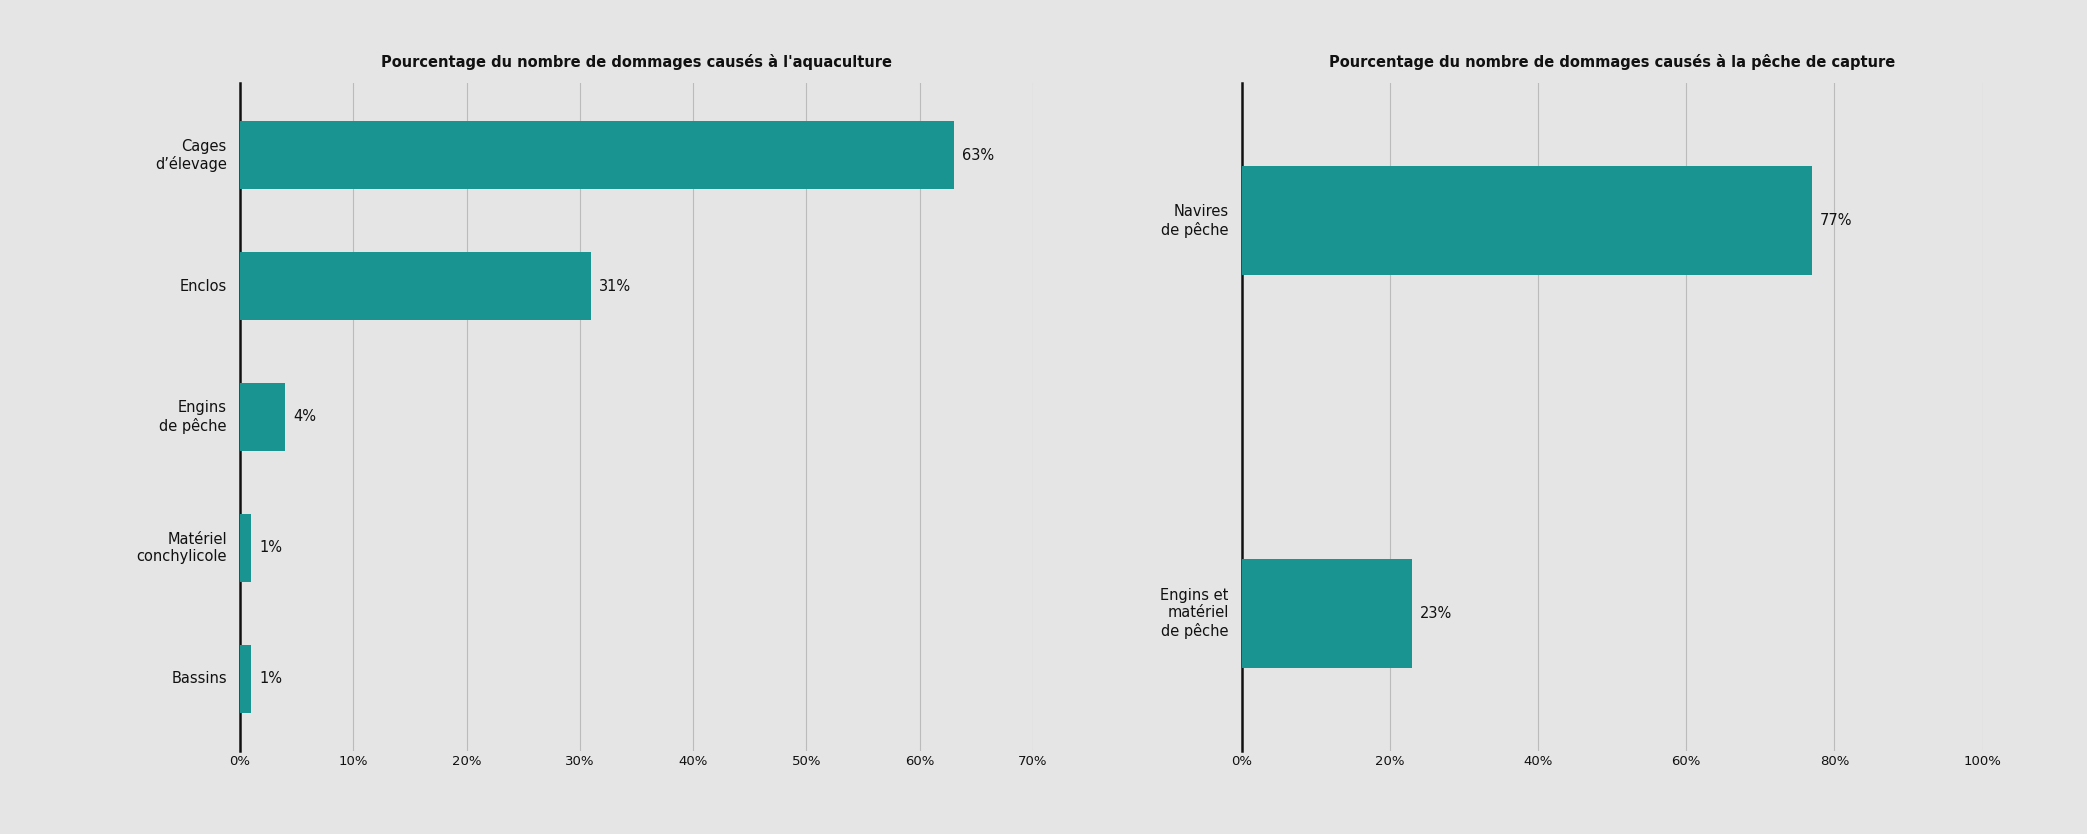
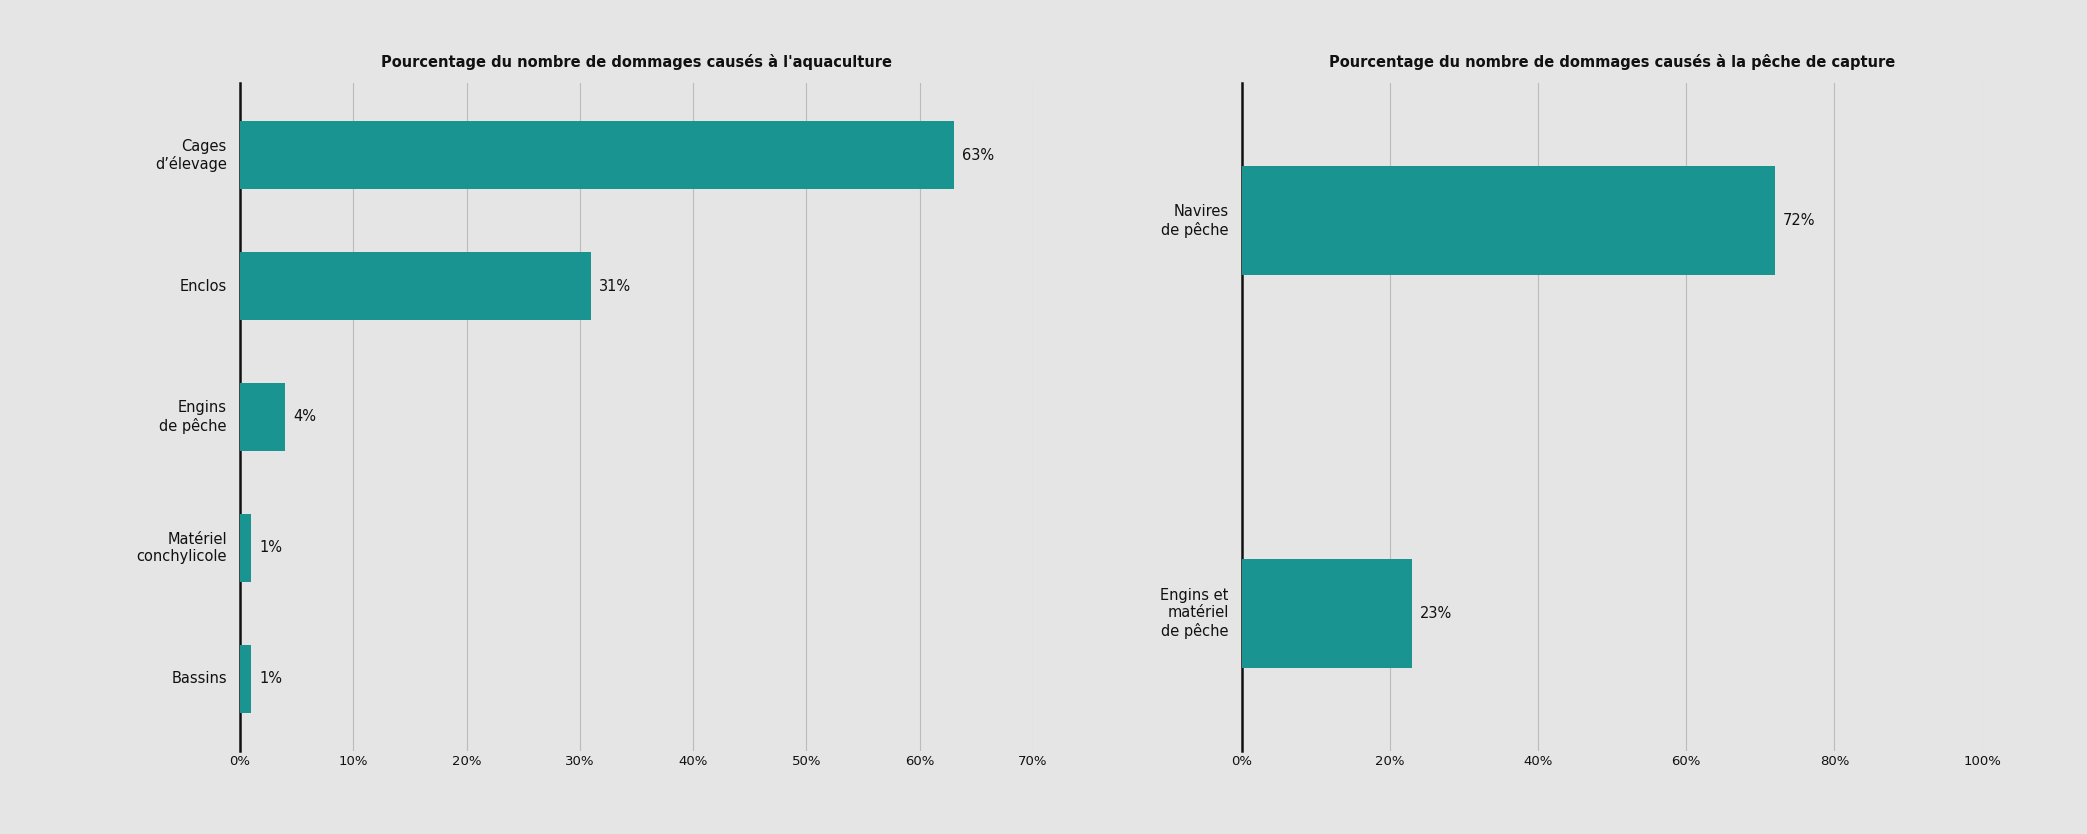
Navires de pêche: 77% -> 72%
